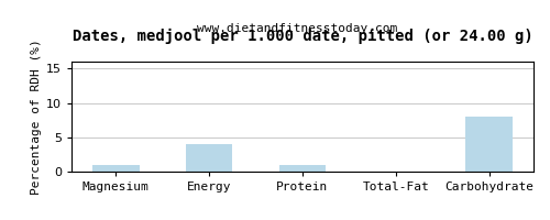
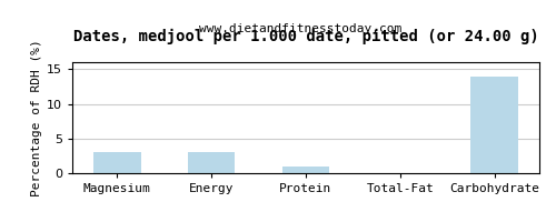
Magnesium: 1 -> 3
Energy: 4 -> 3
Carbohydrate: 8 -> 14
